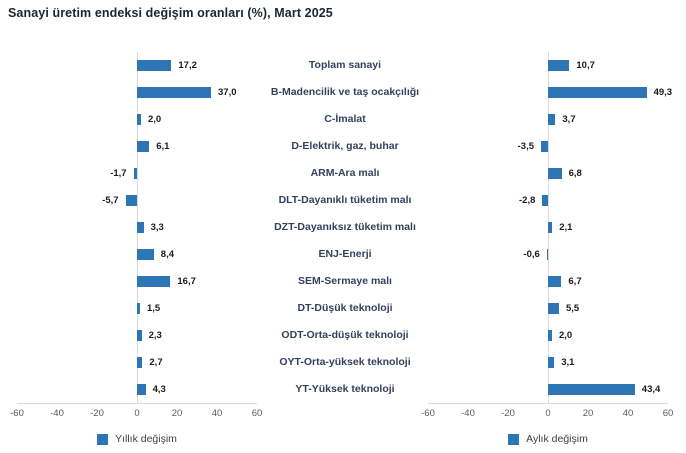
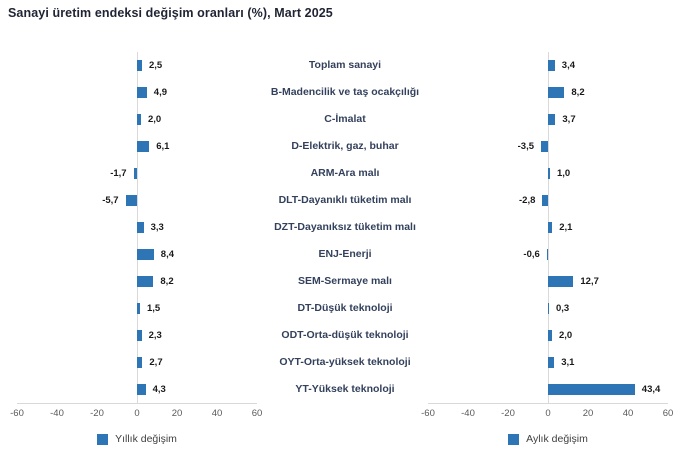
Yıllık değişim/Toplam sanayi: 17,2 -> 2,5
Aylık değişim/Toplam sanayi: 10,7 -> 3,4
Yıllık değişim/B-Madencilik ve taş ocakçılığı: 37,0 -> 4,9
Aylık değişim/B-Madencilik ve taş ocakçılığı: 49,3 -> 8,2
Aylık değişim/ARM-Ara malı: 6,8 -> 1,0
Yıllık değişim/SEM-Sermaye malı: 16,7 -> 8,2
Aylık değişim/SEM-Sermaye malı: 6,7 -> 12,7
Aylık değişim/DT-Düşük teknoloji: 5,5 -> 0,3
